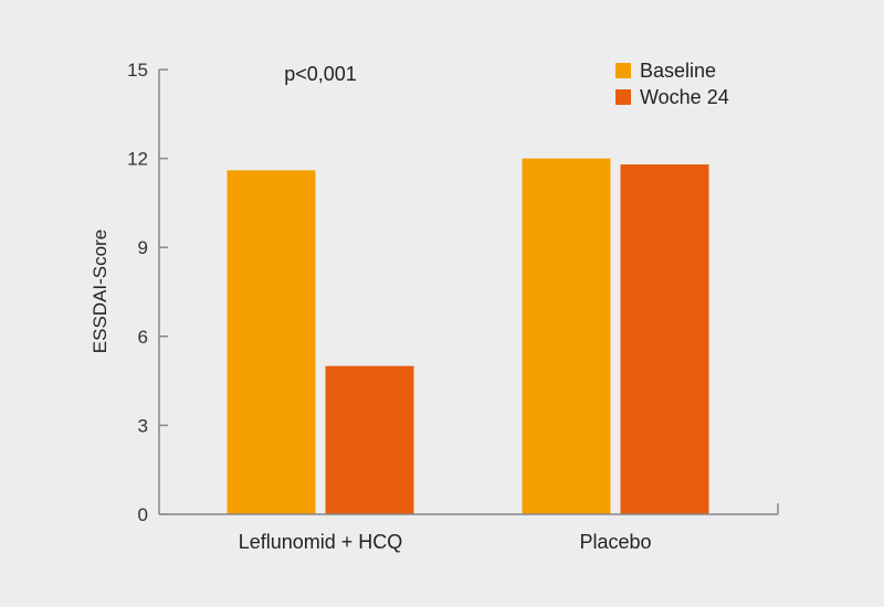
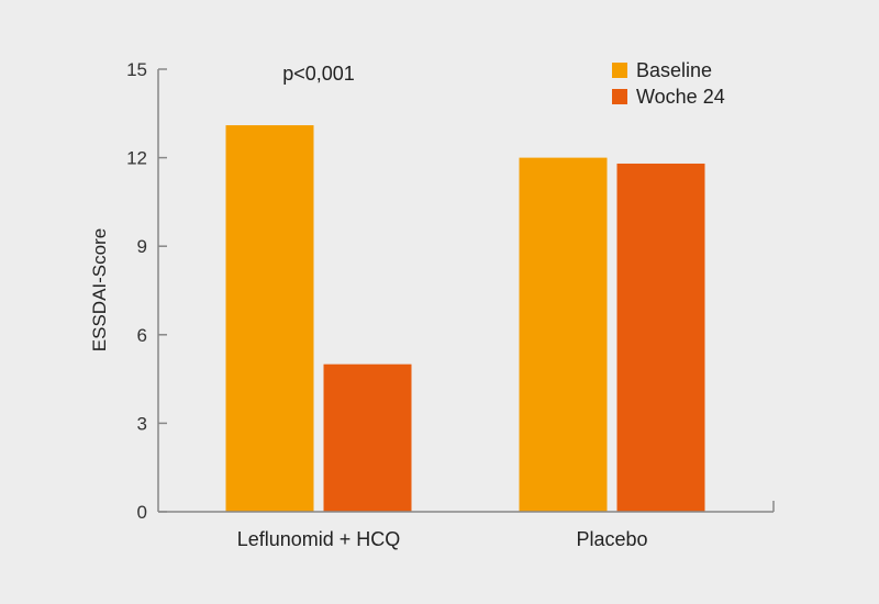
Baseline/Leflunomid + HCQ: 11.6 -> 13.1
